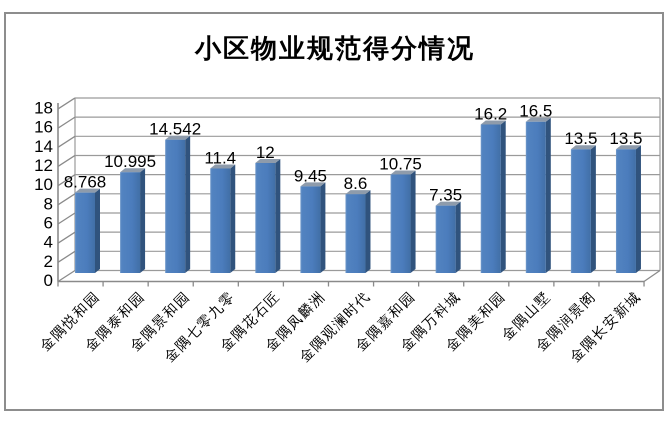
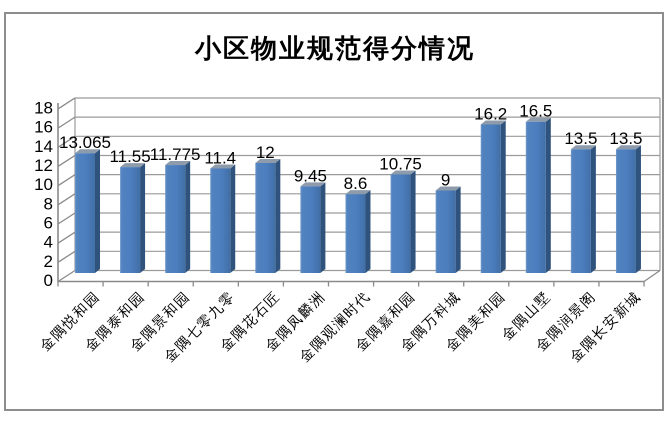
金隅悦和园: 8.768 -> 13.065
金隅泰和园: 10.995 -> 11.55
金隅景和园: 14.542 -> 11.775
金隅万科城: 7.35 -> 9
